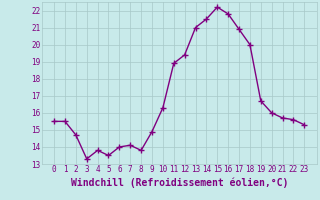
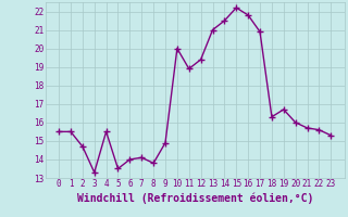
4: 13.8 -> 15.5
10: 16.3 -> 20.0
18: 20.0 -> 16.3
